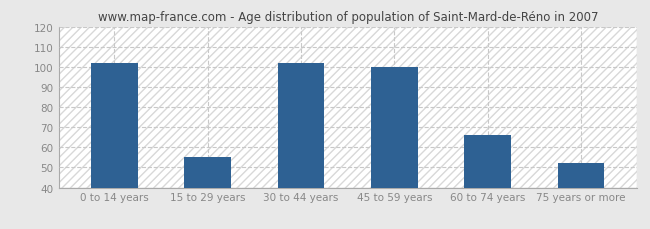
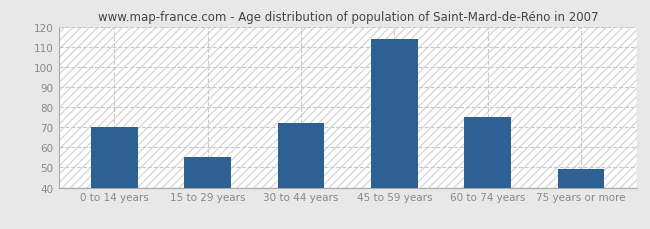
0 to 14 years: 102 -> 70
30 to 44 years: 102 -> 72
45 to 59 years: 100 -> 114
60 to 74 years: 66 -> 75
75 years or more: 52 -> 49
